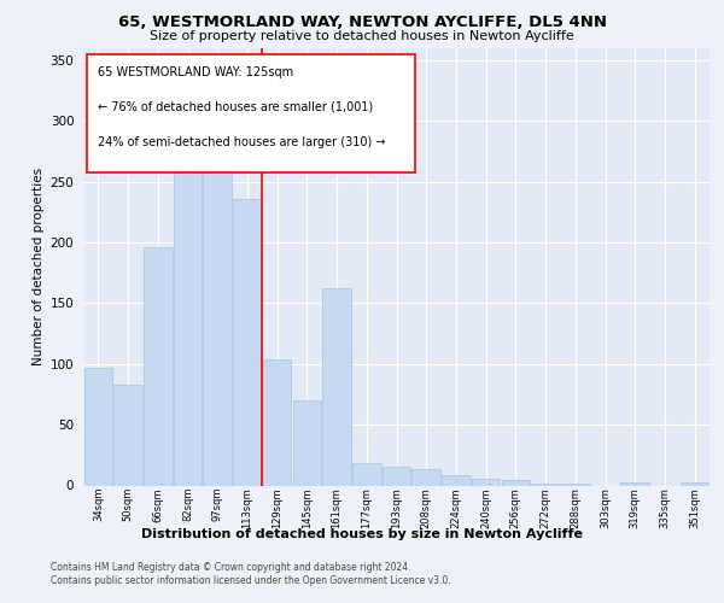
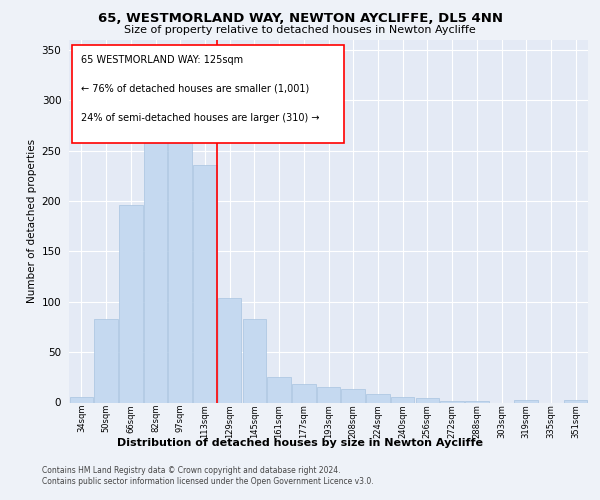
34sqm: 97 -> 5
145sqm: 70 -> 83
161sqm: 162 -> 25
